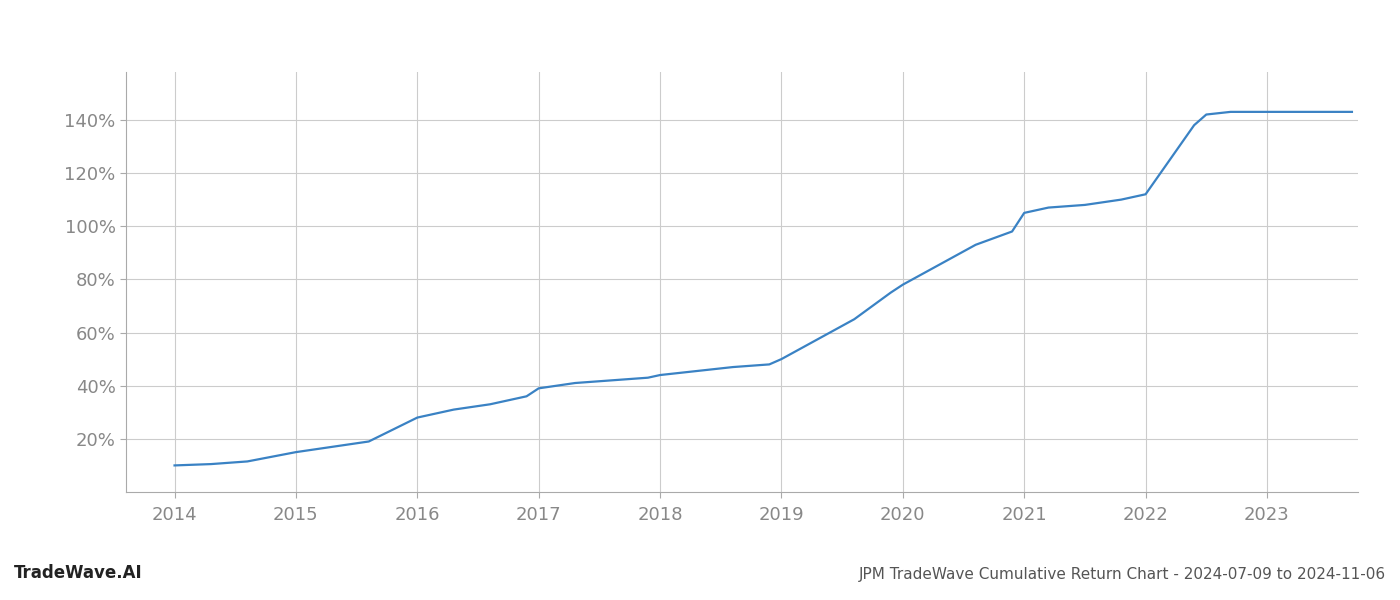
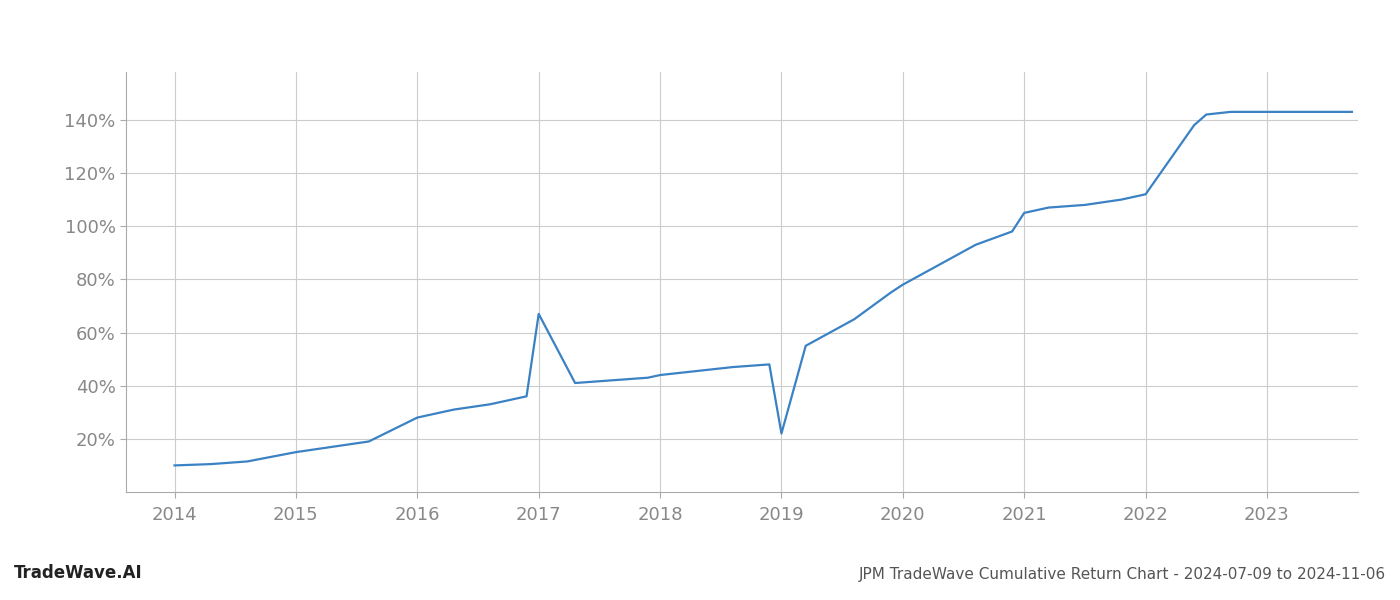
2017: 39.0% -> 67.0%
2019: 50.0% -> 22.0%
